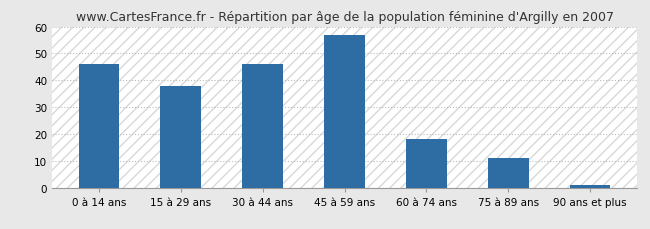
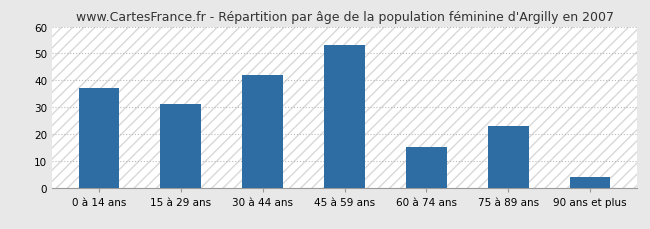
0 à 14 ans: 46 -> 37
15 à 29 ans: 38 -> 31
30 à 44 ans: 46 -> 42
45 à 59 ans: 57 -> 53
60 à 74 ans: 18 -> 15
75 à 89 ans: 11 -> 23
90 ans et plus: 1 -> 4
